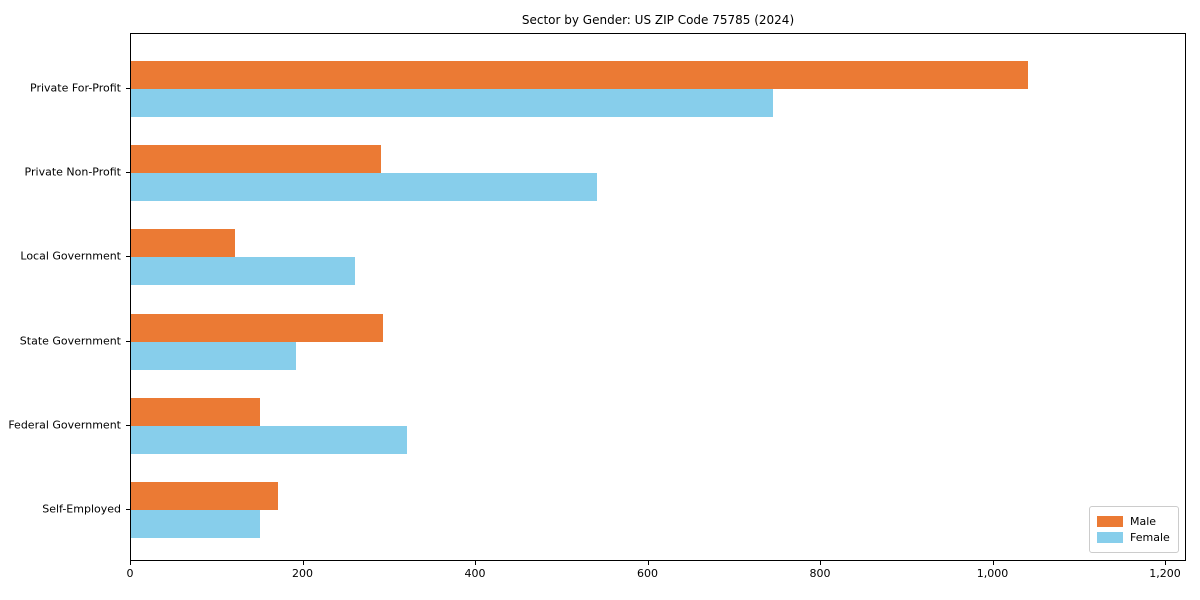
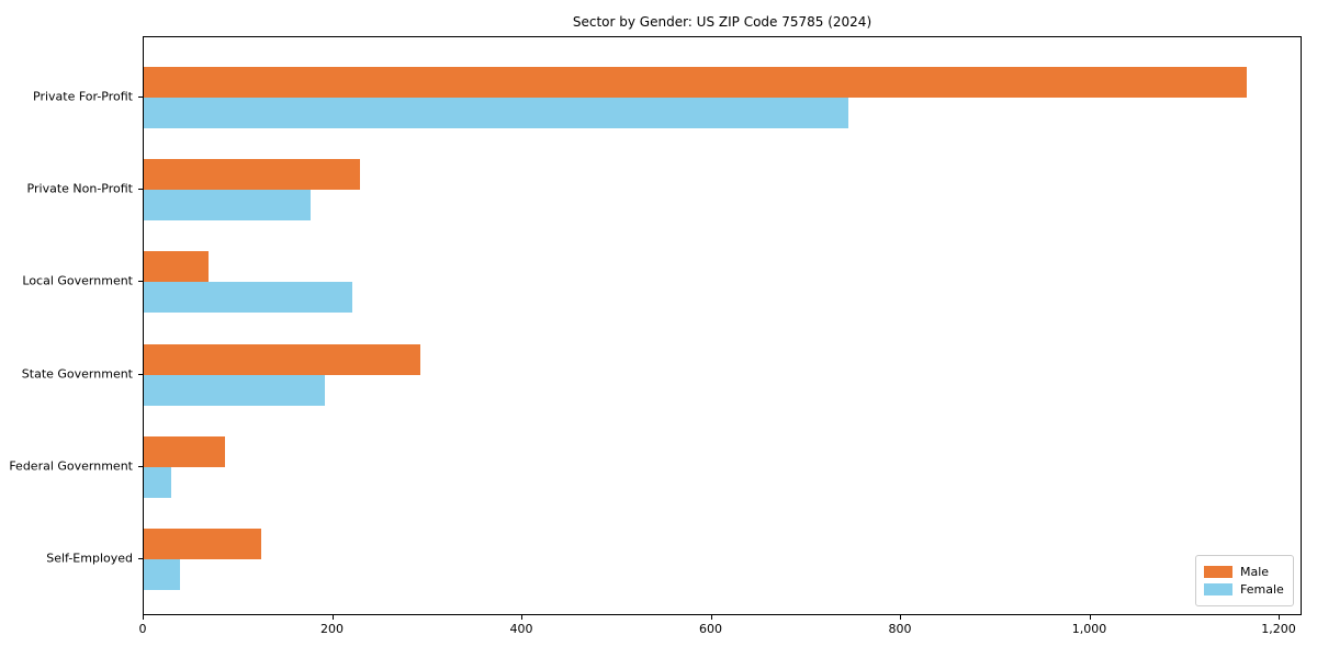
Male/Private For-Profit: 1040 -> 1160
Male/Private Non-Profit: 290 -> 230
Female/Private Non-Profit: 540 -> 180
Male/Local Government: 120 -> 70
Female/Local Government: 260 -> 220
Male/Federal Government: 150 -> 90
Female/Federal Government: 320 -> 30
Male/Self-Employed: 170 -> 120
Female/Self-Employed: 150 -> 40
